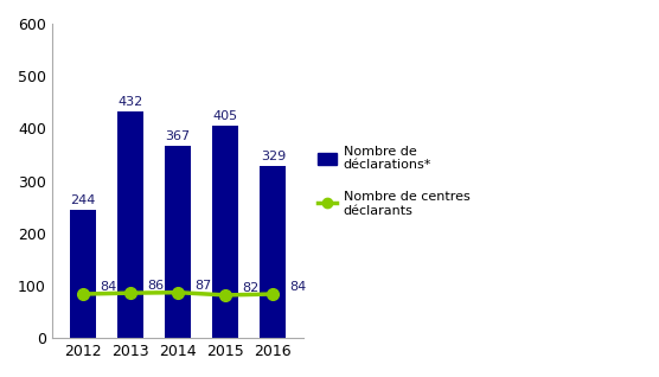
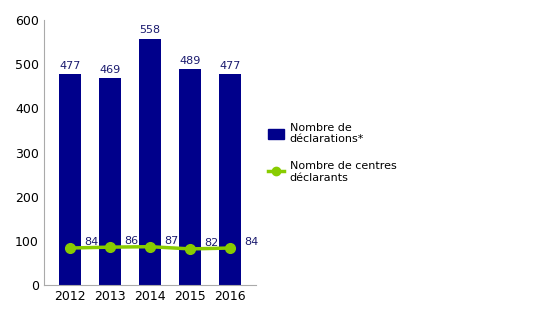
Nombre de déclarations*/2012: 244 -> 477
Nombre de déclarations*/2013: 432 -> 469
Nombre de déclarations*/2014: 367 -> 558
Nombre de déclarations*/2015: 405 -> 489
Nombre de déclarations*/2016: 329 -> 477
